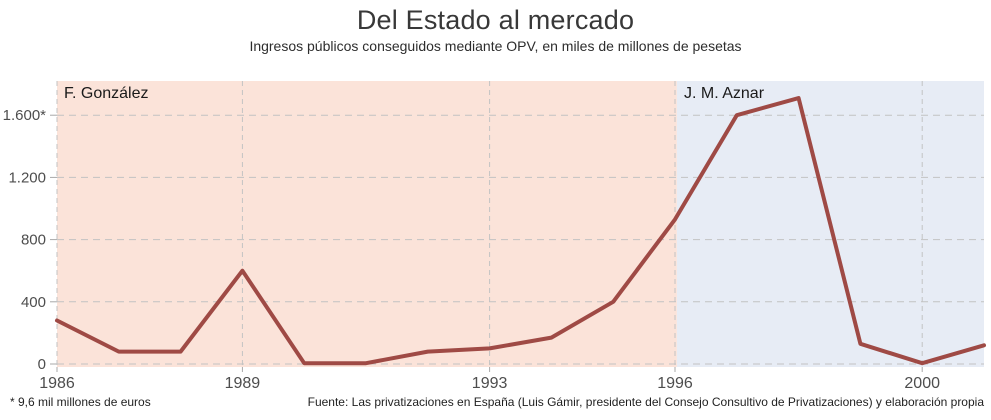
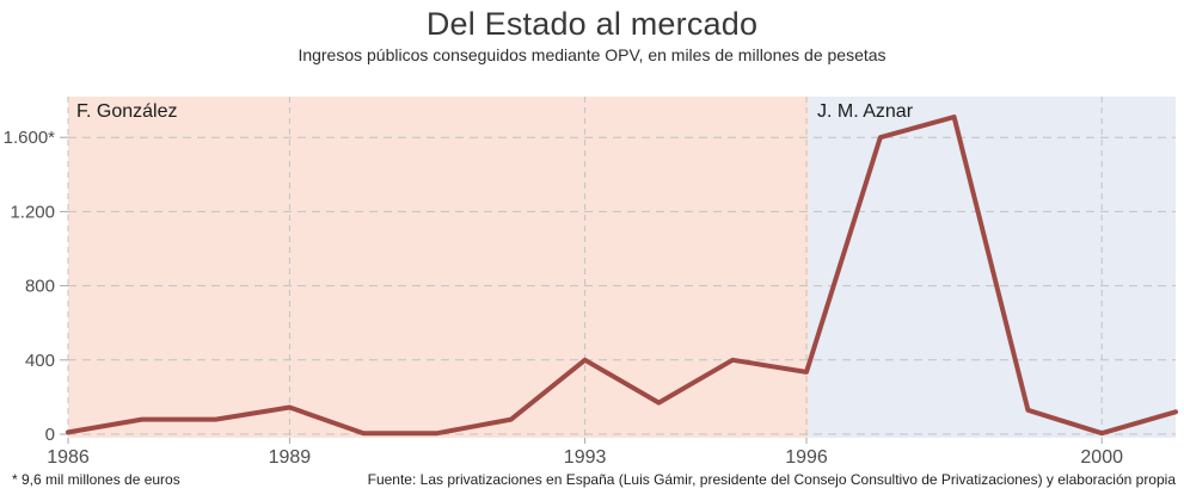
1986: 280 -> 10
1989: 600 -> 140
1993: 100 -> 400
1996: 930 -> 340
